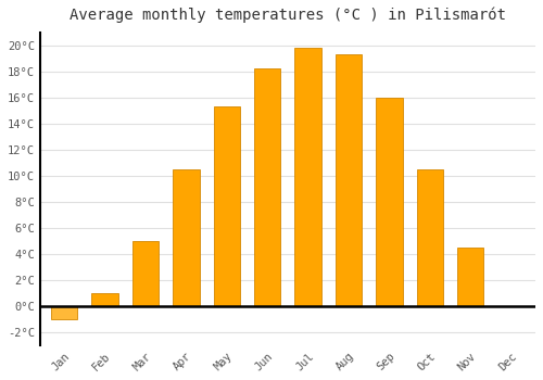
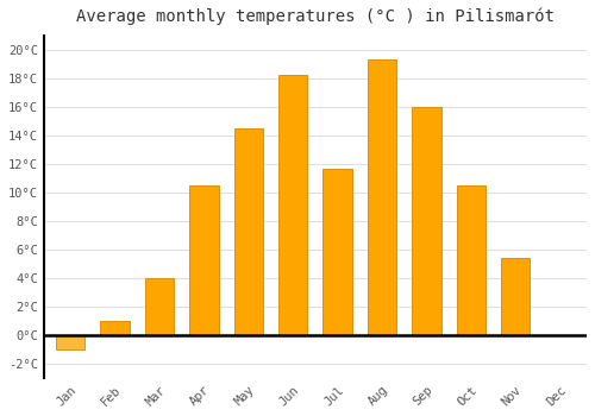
Mar: 5.0°C -> 4.0°C
May: 15.3°C -> 14.5°C
Jul: 19.8°C -> 11.6°C
Nov: 4.5°C -> 5.4°C
